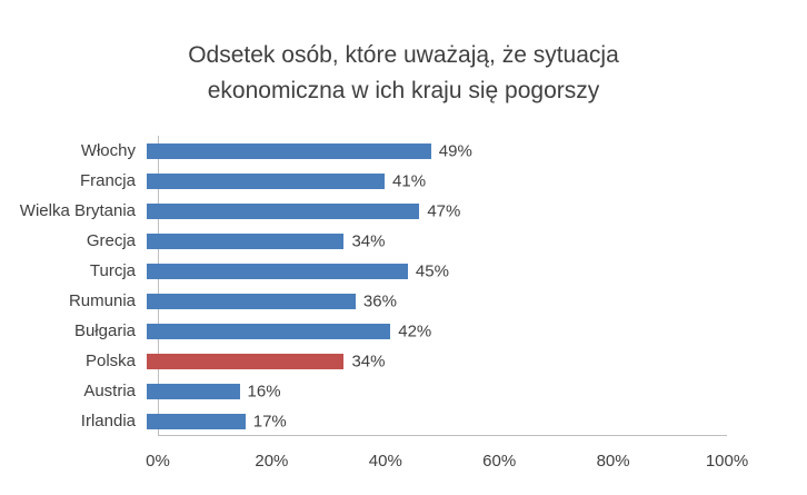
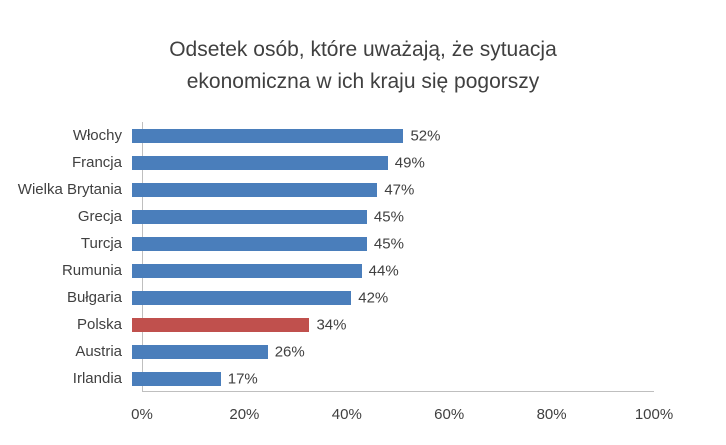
Włochy: 49% -> 52%
Francja: 41% -> 49%
Grecja: 34% -> 45%
Rumunia: 36% -> 44%
Austria: 16% -> 26%
